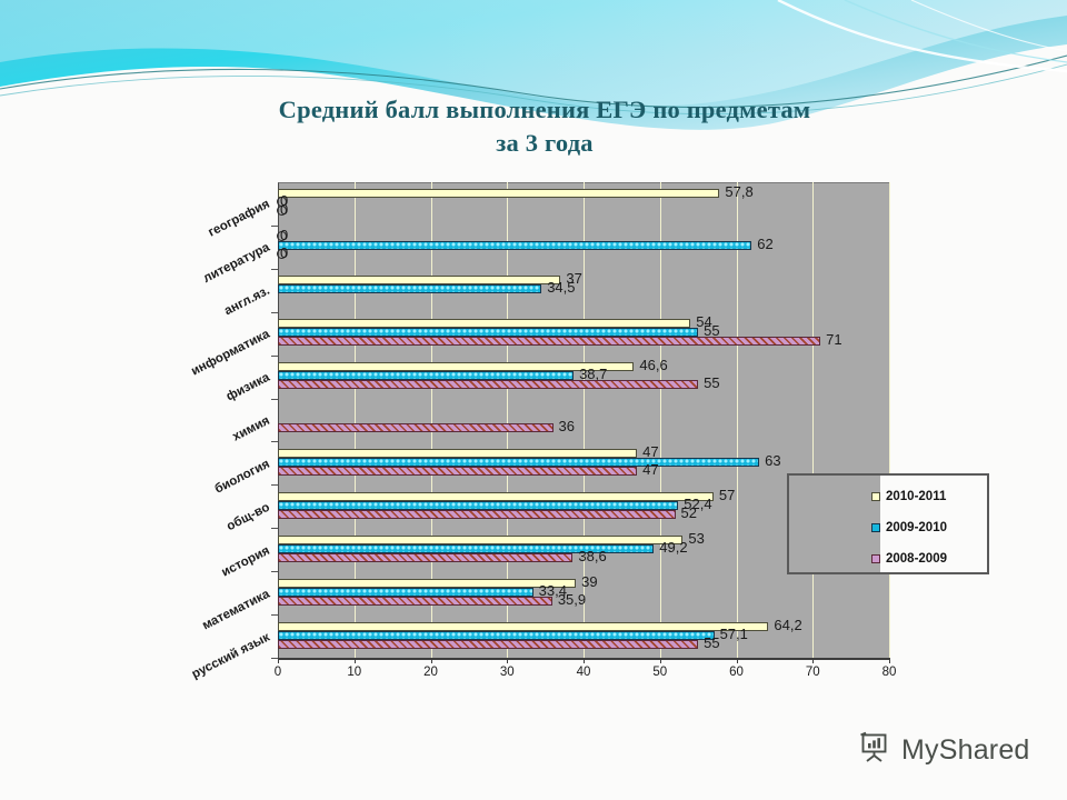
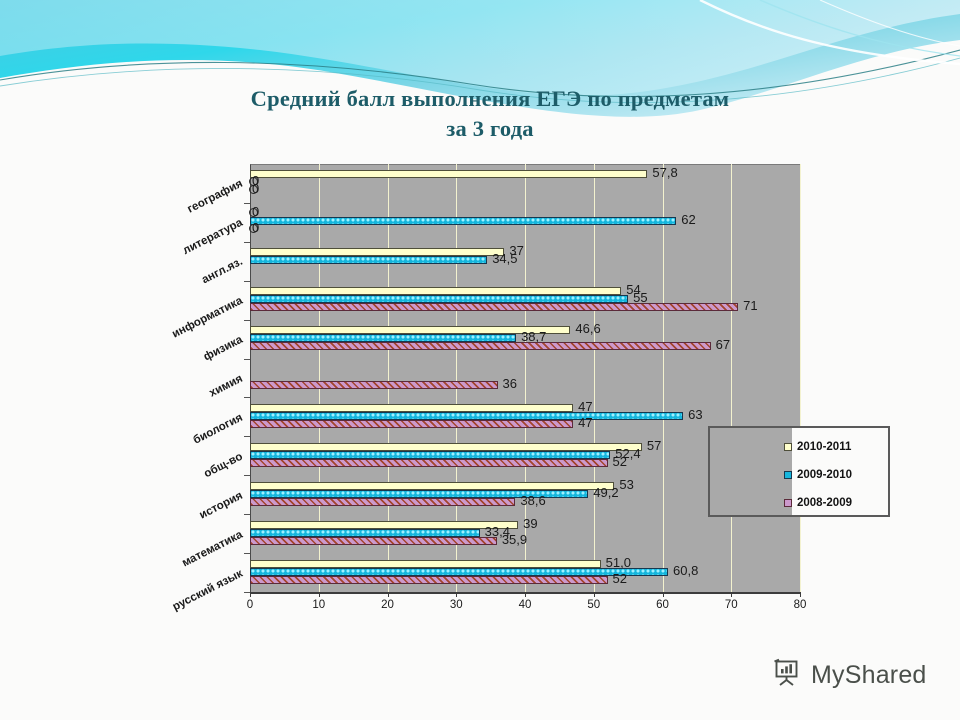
2008-2009/физика: 55 -> 67
2010-2011/русский язык: 64,2 -> 51,0
2009-2010/русский язык: 57,1 -> 60,8
2008-2009/русский язык: 55 -> 52
